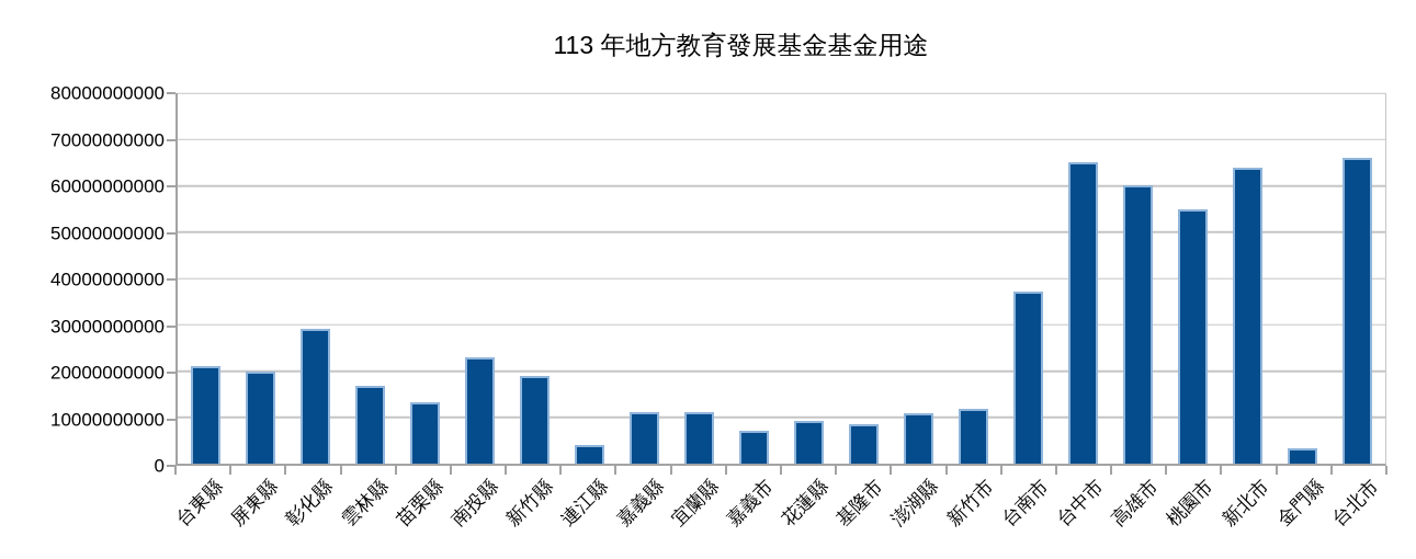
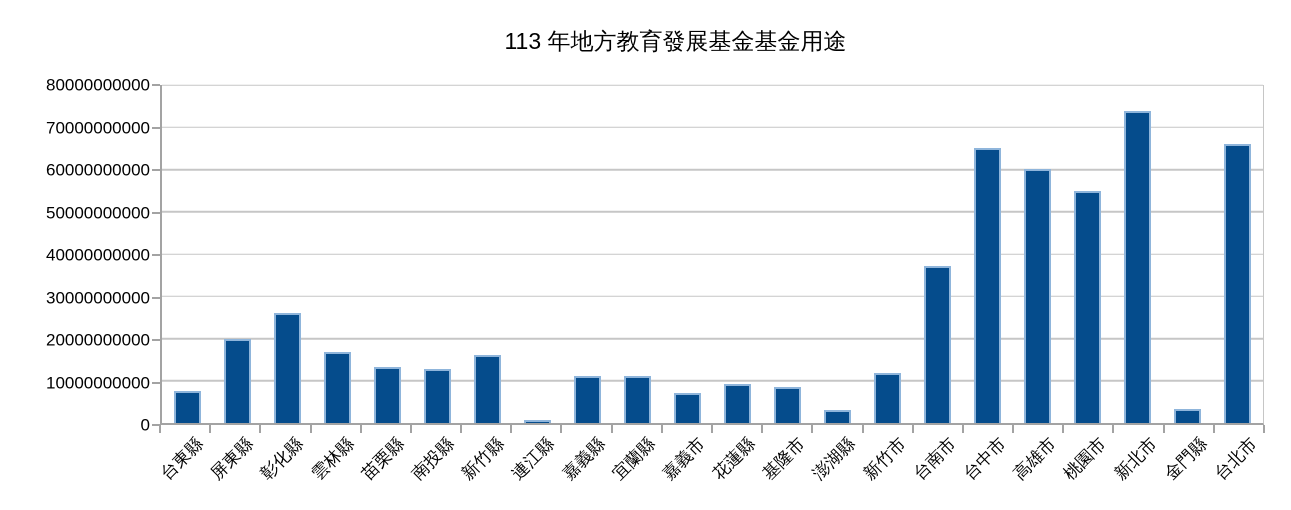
台東縣: 21000000000 -> 8000000000
彰化縣: 29000000000 -> 26000000000
南投縣: 23000000000 -> 13000000000
新竹縣: 19000000000 -> 16000000000
連江縣: 4000000000 -> 1000000000
澎湖縣: 11000000000 -> 3000000000
新北市: 64000000000 -> 74000000000
